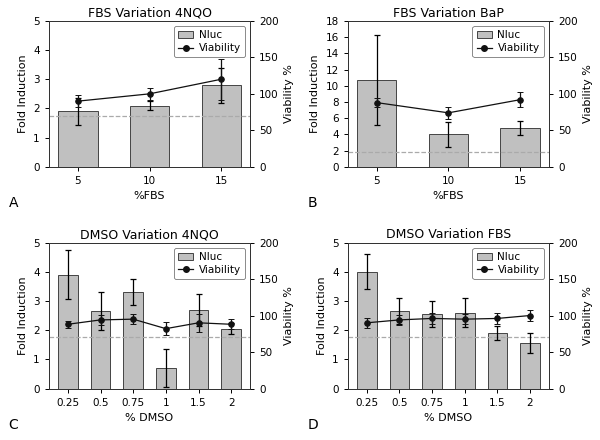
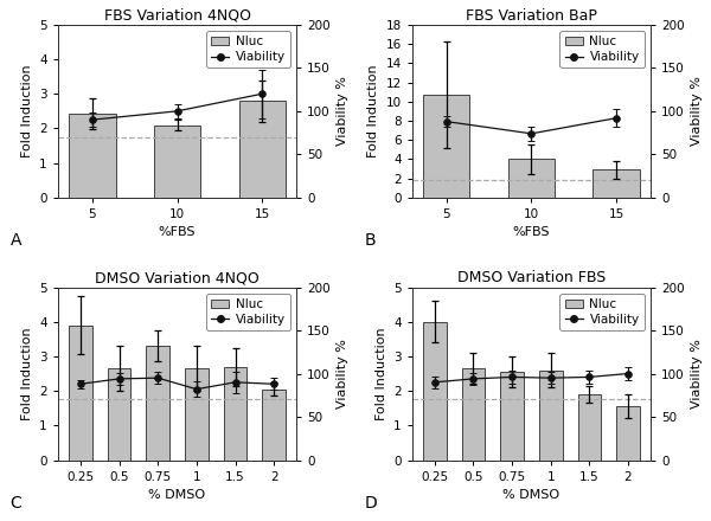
FBS Variation 4NQO/Nluc/5: 1.90 -> 2.42
FBS Variation BaP/Nluc/15: 4.8 -> 2.9
DMSO Variation 4NQO/Nluc/1: 0.70 -> 2.65
